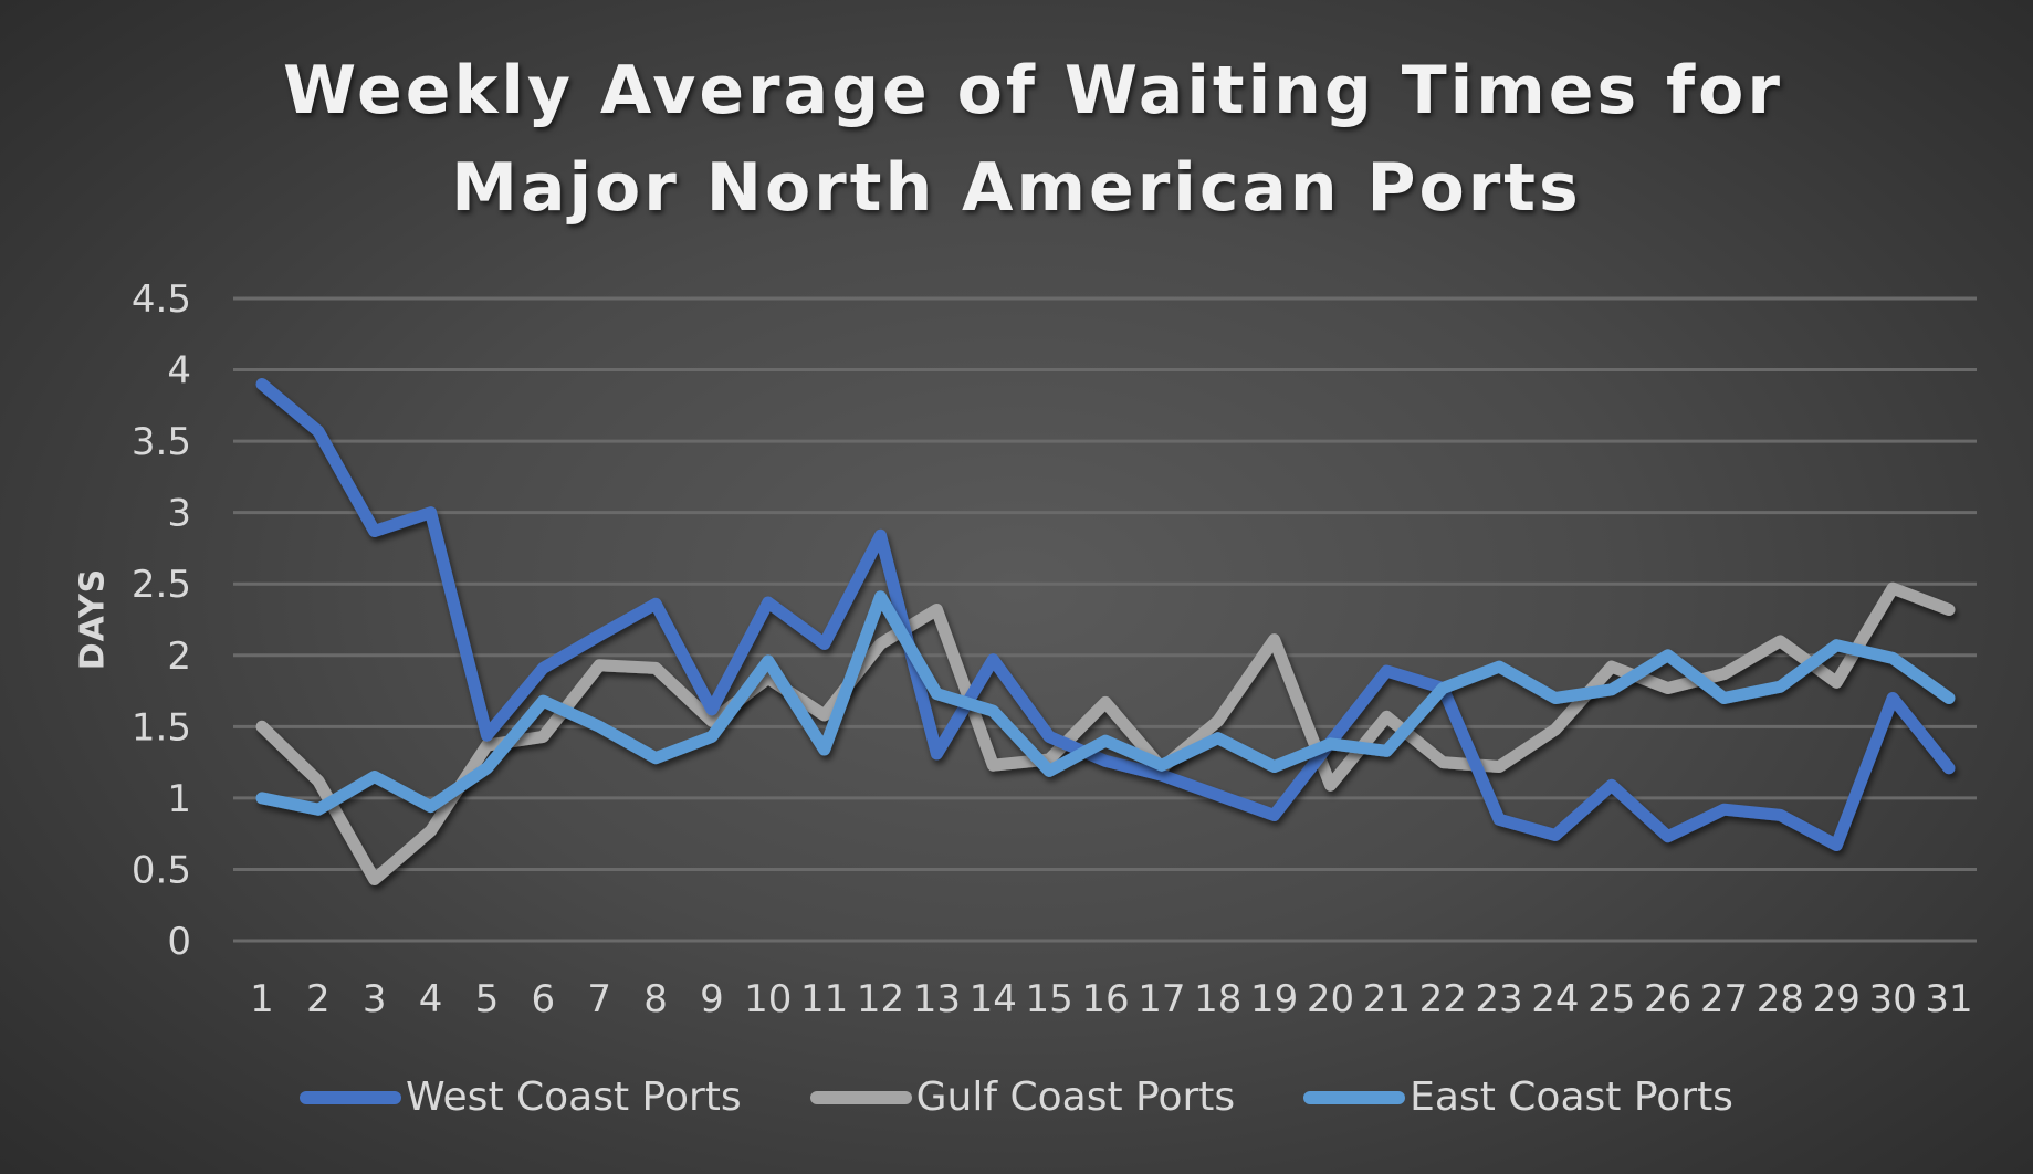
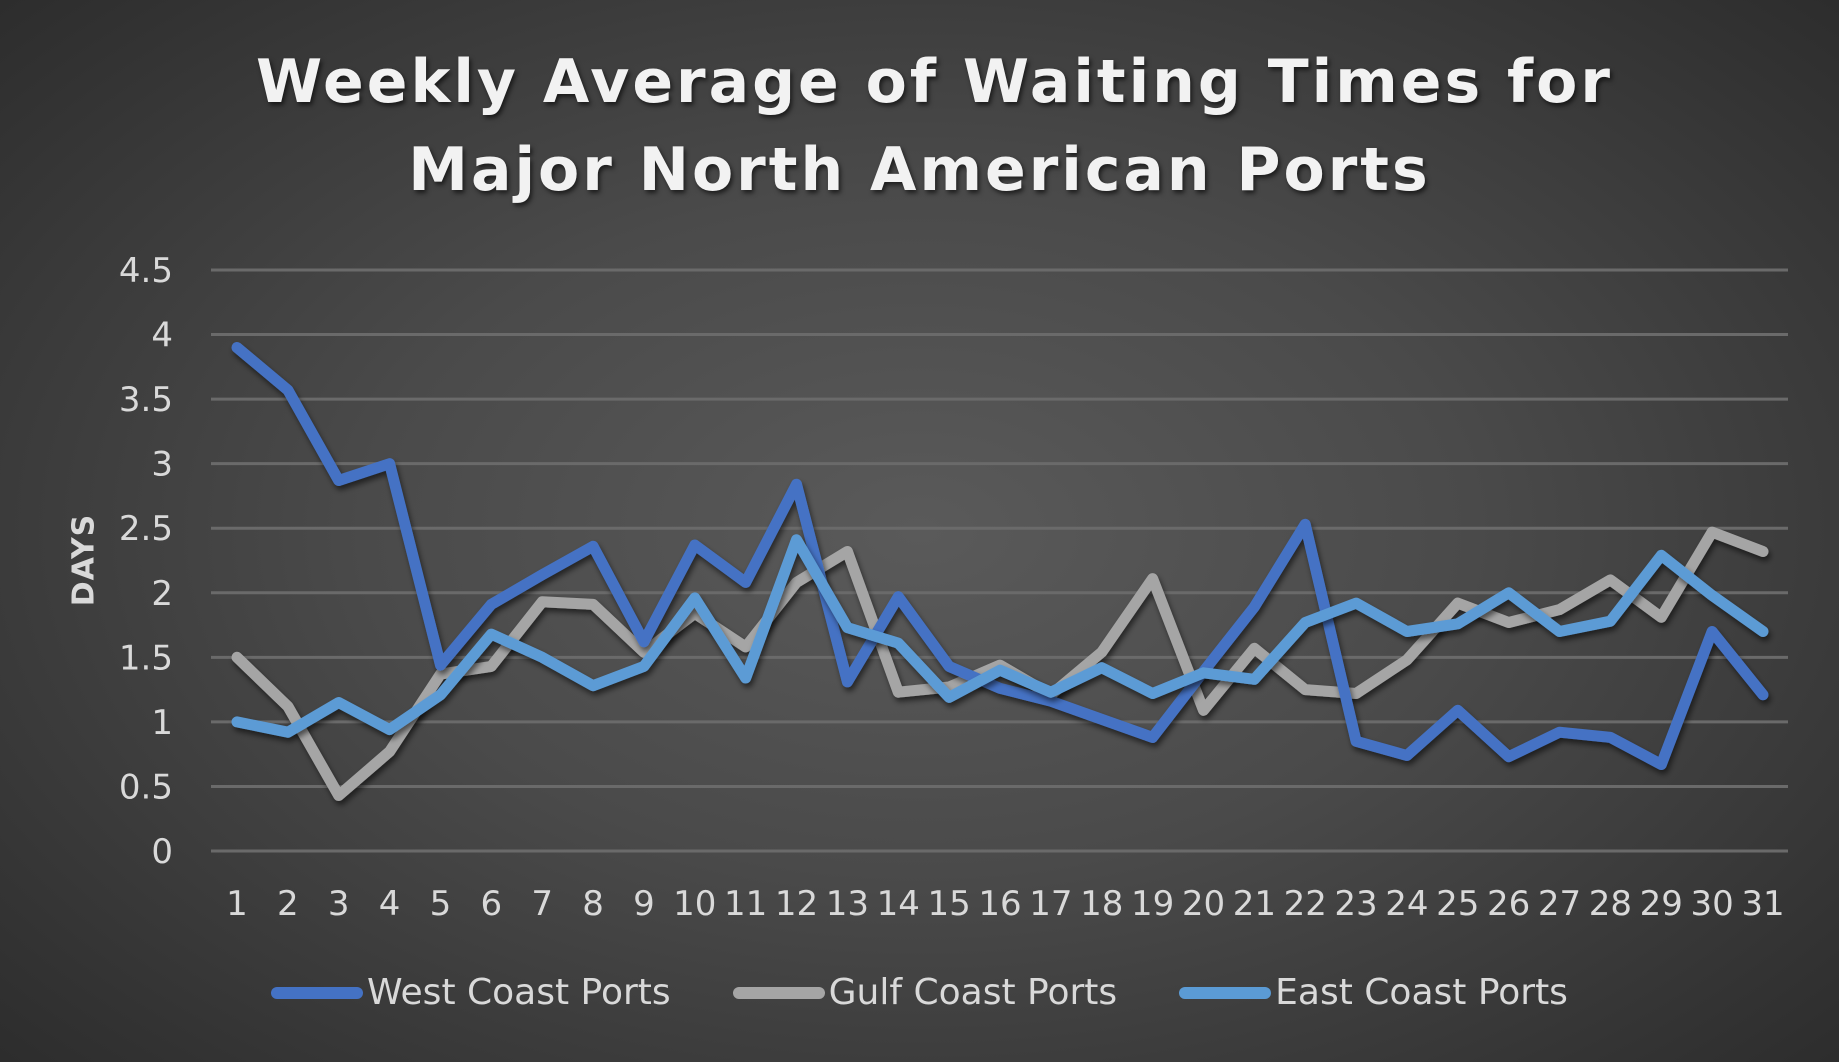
Gulf Coast Ports/16: 1.67 -> 1.44
West Coast Ports/22: 1.77 -> 2.53
East Coast Ports/29: 2.07 -> 2.29
